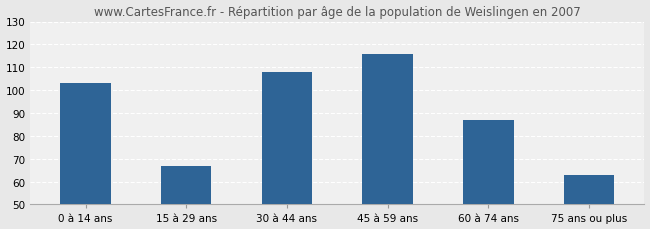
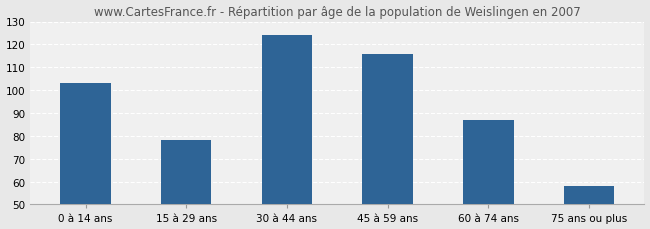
15 à 29 ans: 67 -> 78
30 à 44 ans: 108 -> 124
75 ans ou plus: 63 -> 58
